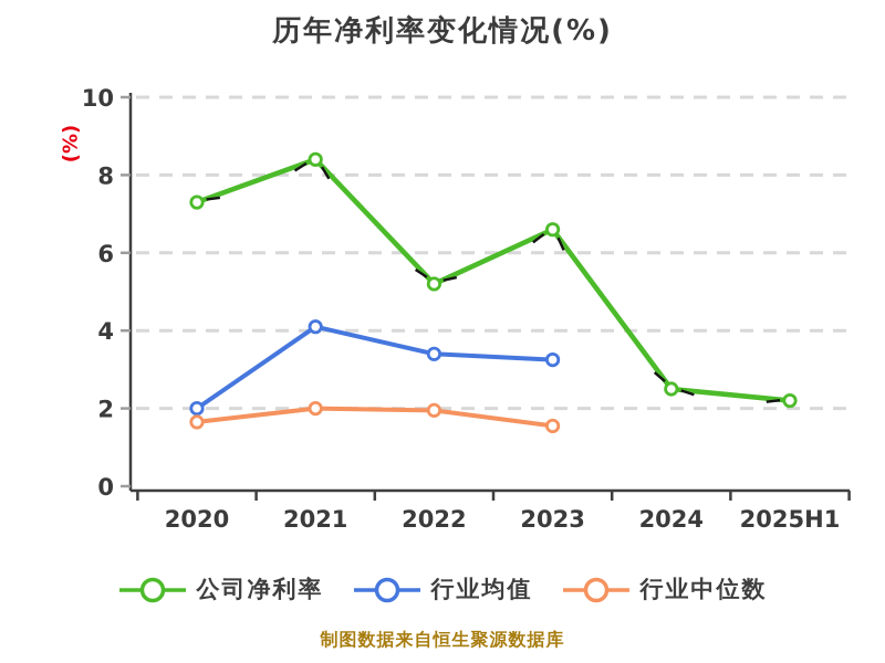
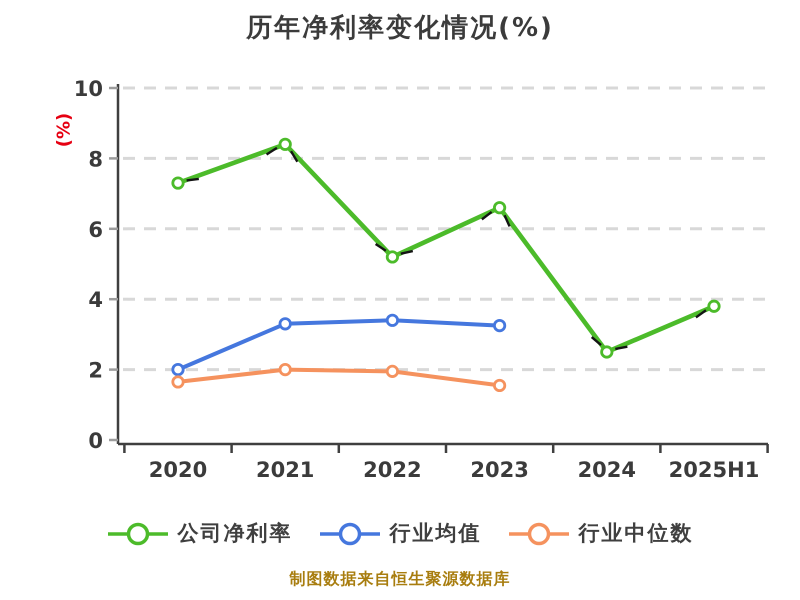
行业均值/2021: 4.1 -> 3.3
公司净利率/2025H1: 2.2 -> 3.8
